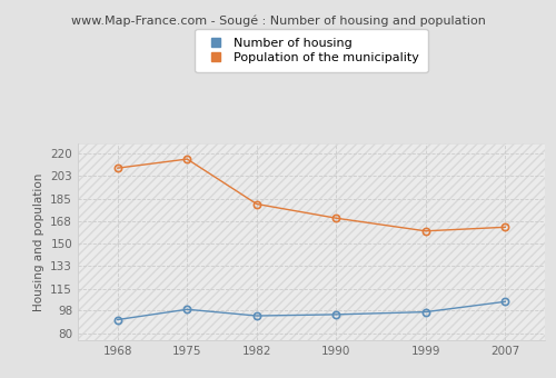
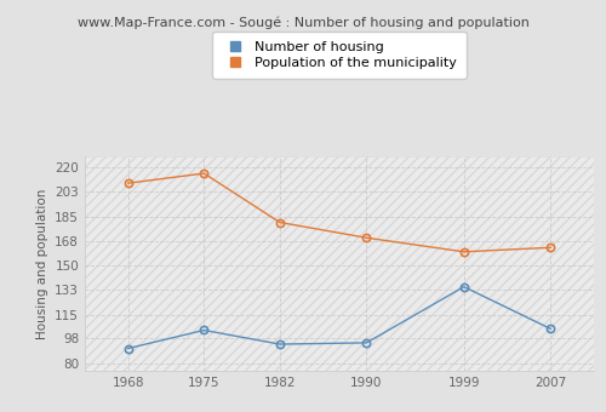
Number of housing/1975: 99 -> 104
Number of housing/1999: 97 -> 135
